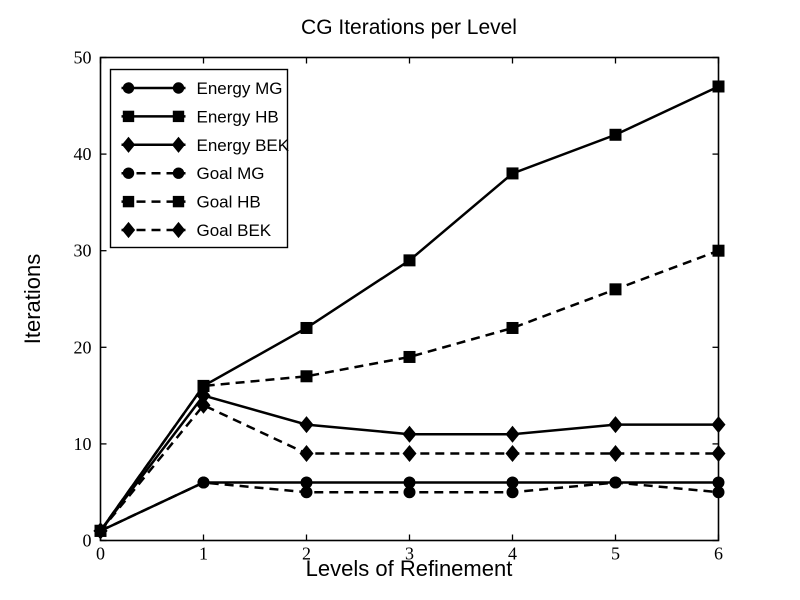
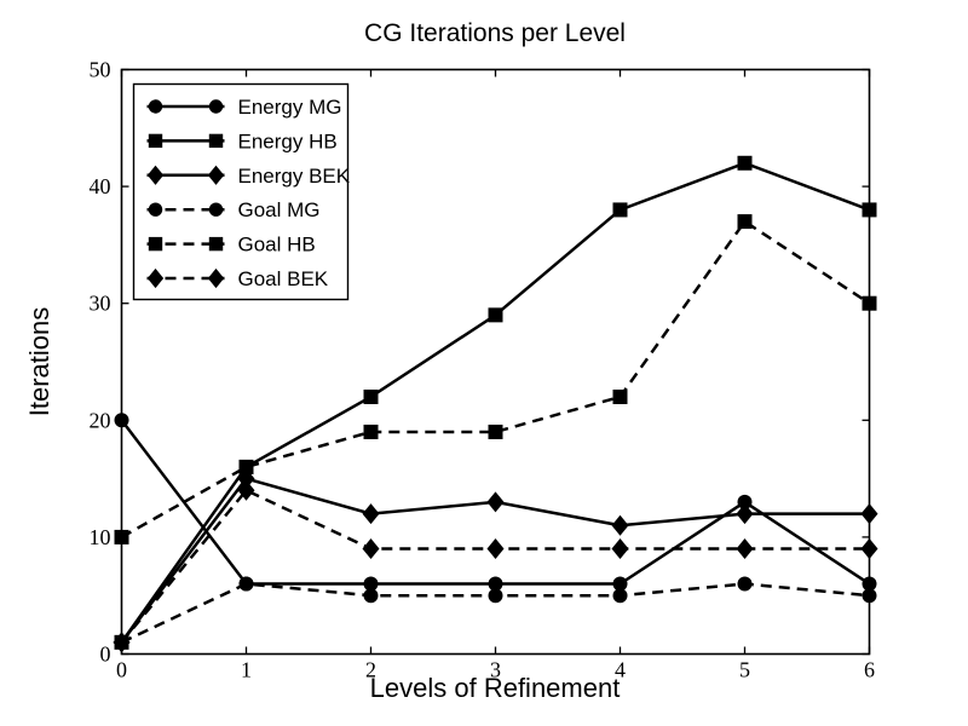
Energy MG/0: 1 -> 20
Goal HB/0: 1 -> 10
Goal HB/2: 17 -> 19
Energy BEK/3: 11 -> 13
Energy MG/5: 6 -> 13
Goal HB/5: 26 -> 37
Energy HB/6: 47 -> 38
